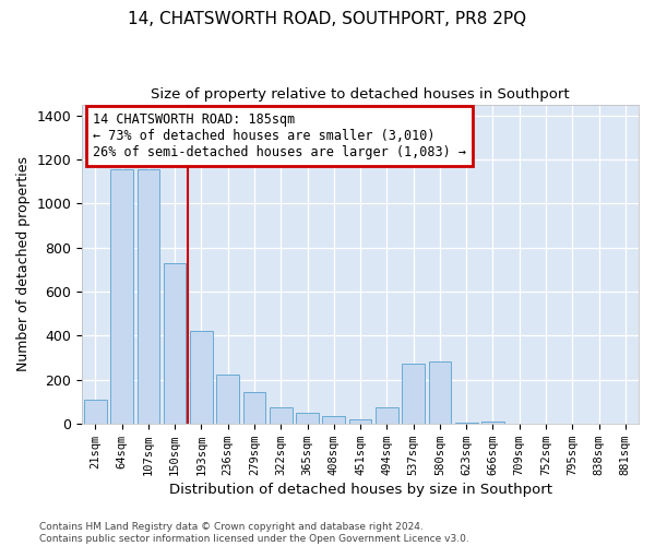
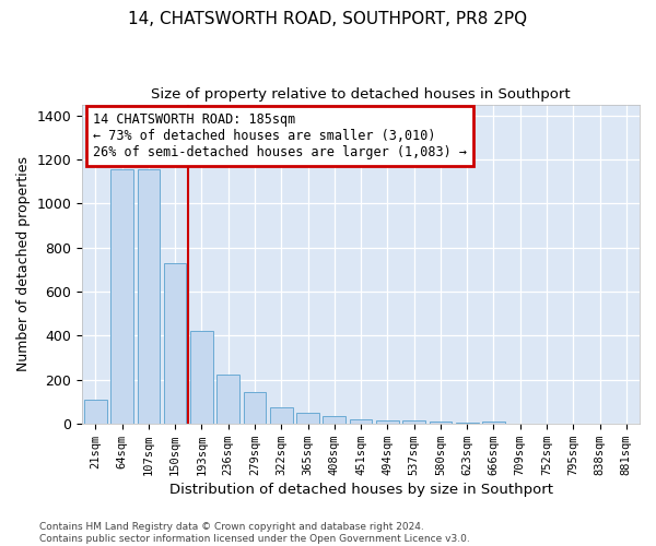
494sqm: 75 -> 15
537sqm: 270 -> 15
580sqm: 280 -> 10
